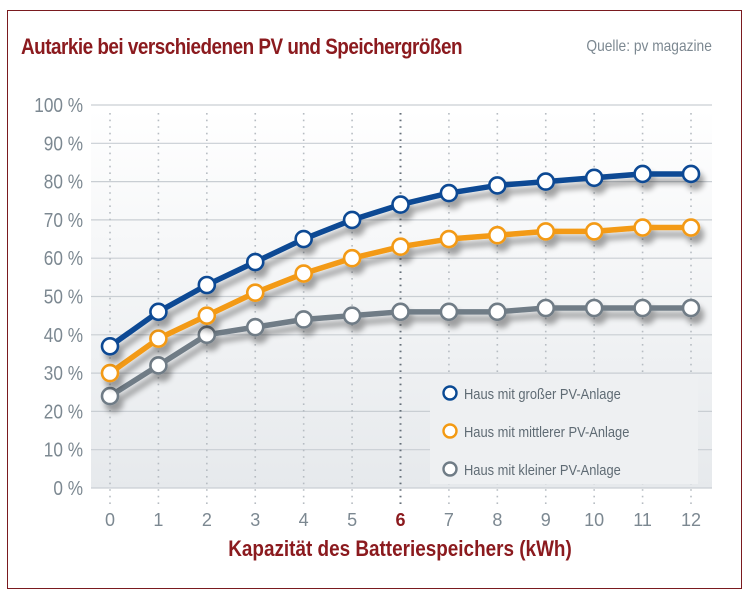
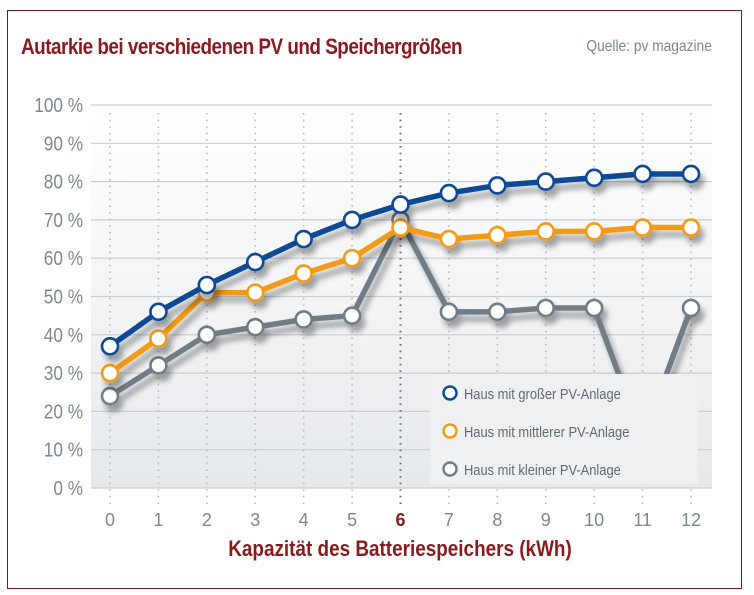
Haus mit mittlerer PV-Anlage/2: 45% -> 51%
Haus mit mittlerer PV-Anlage/6: 63% -> 68%
Haus mit kleiner PV-Anlage/6: 46% -> 70%
Haus mit kleiner PV-Anlage/11: 47% -> 13%
